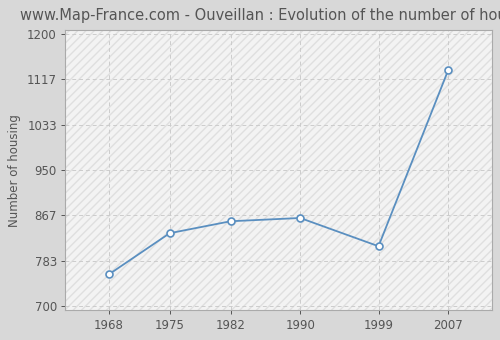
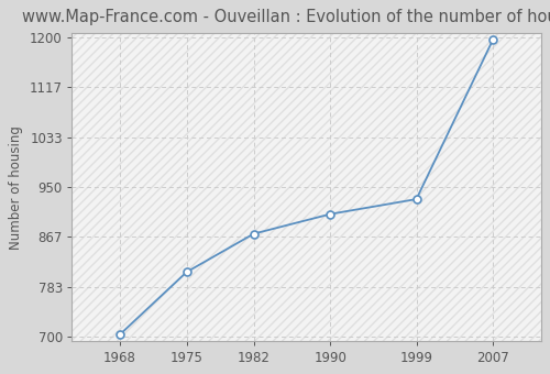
1968: 758 -> 703
1975: 834 -> 808
1982: 856 -> 872
1990: 862 -> 905
1999: 810 -> 930
2007: 1134 -> 1197
